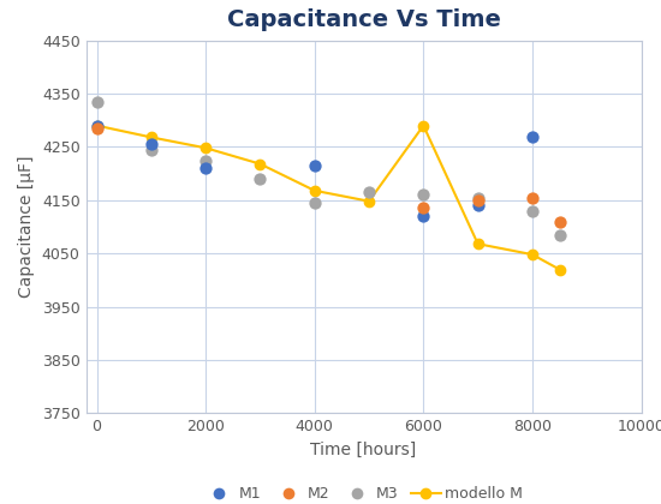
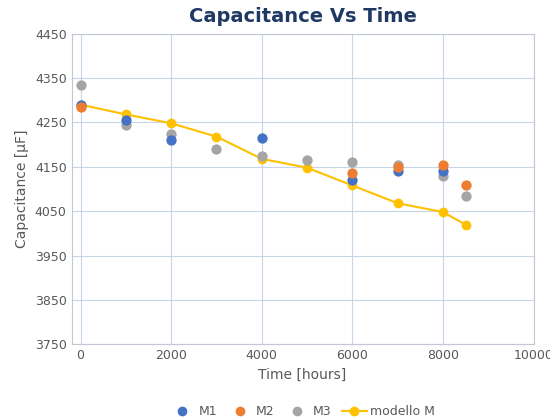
M3/4000: 4145 -> 4175
modello M/6000: 4290 -> 4108
M1/8000: 4270 -> 4140
